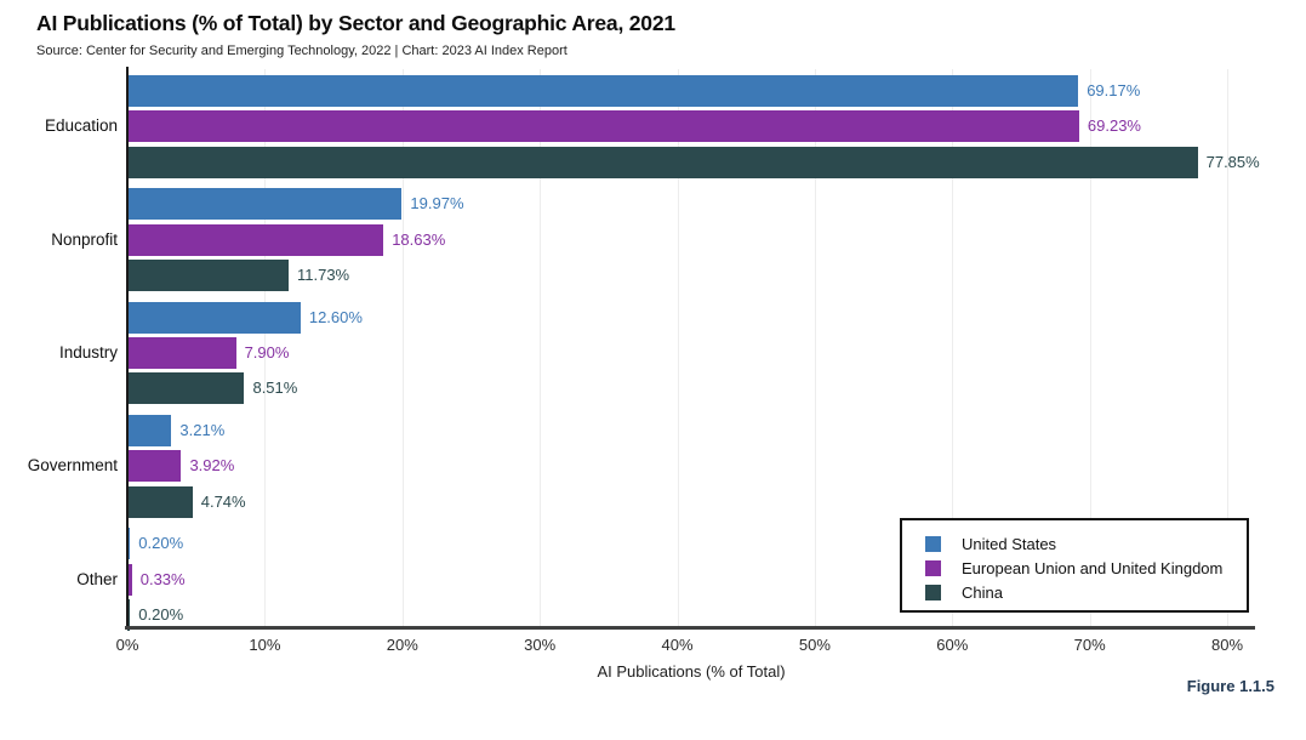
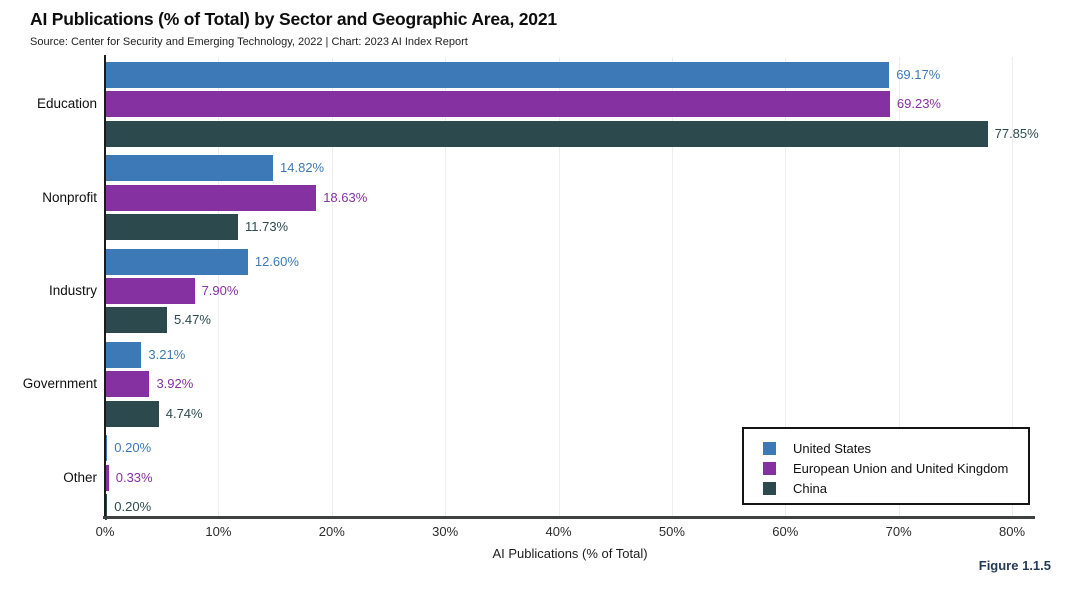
United States/Nonprofit: 19.97% -> 14.82%
China/Industry: 8.51% -> 5.47%
